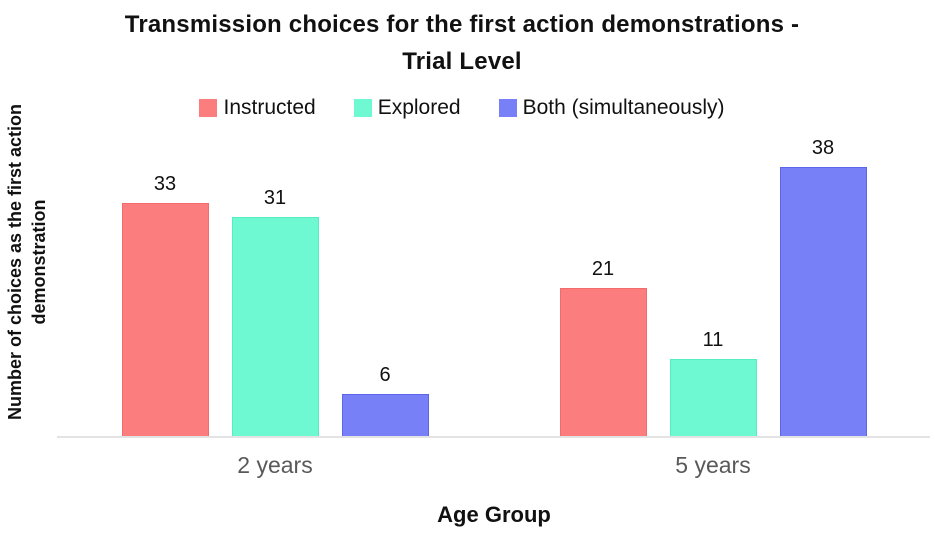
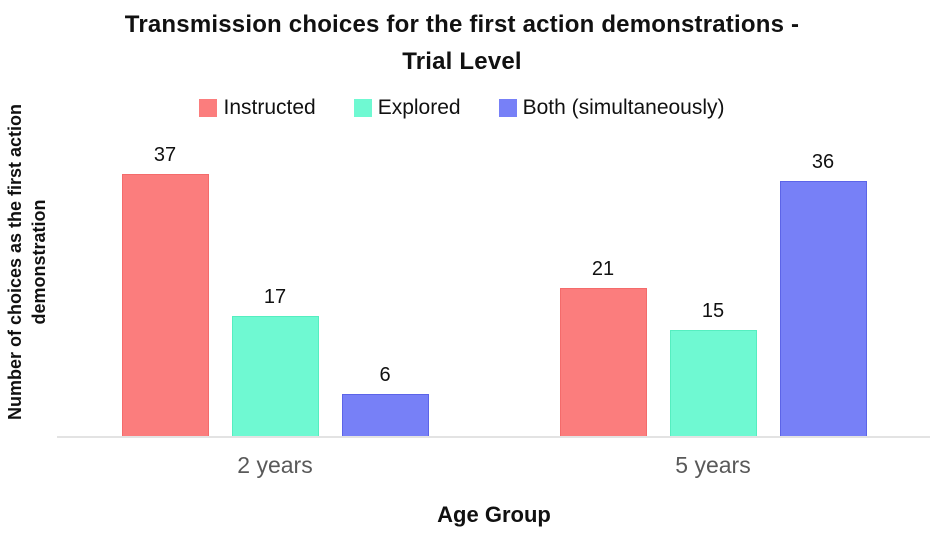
Instructed/2 years: 33 -> 37
Explored/2 years: 31 -> 17
Explored/5 years: 11 -> 15
Both (simultaneously)/5 years: 38 -> 36
